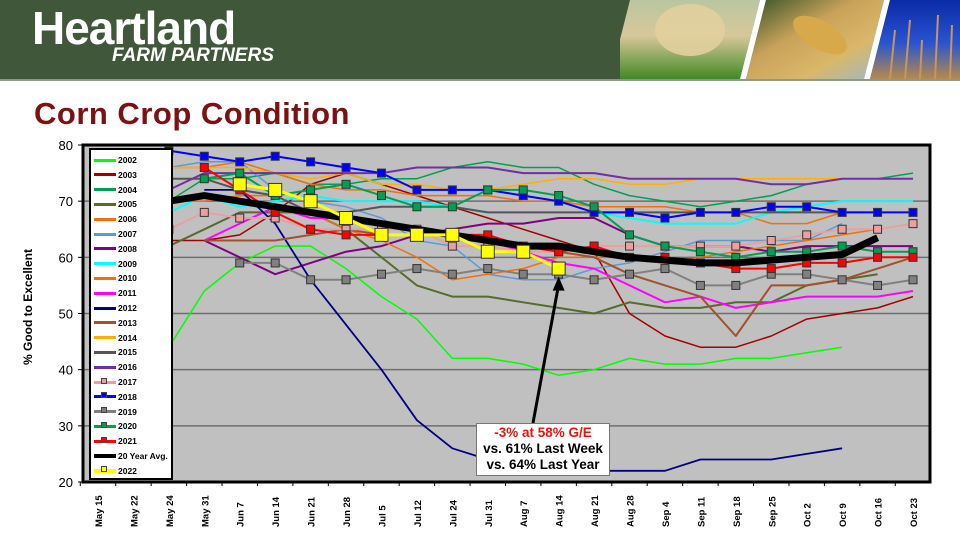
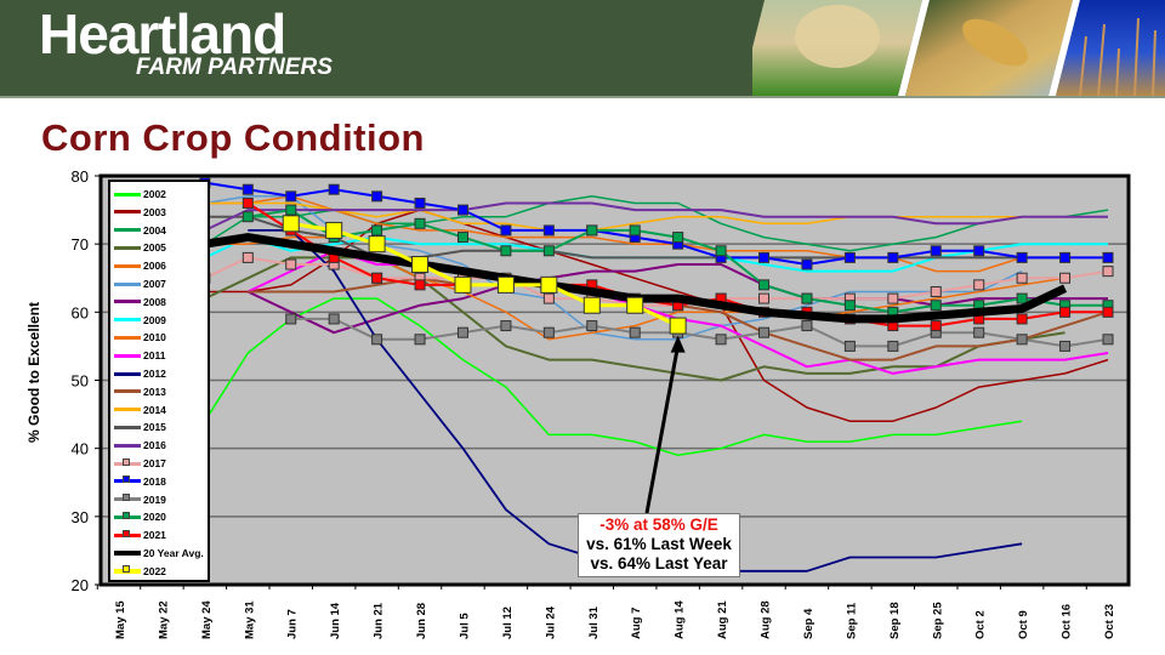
2013/Sep 18: 46 -> 53
